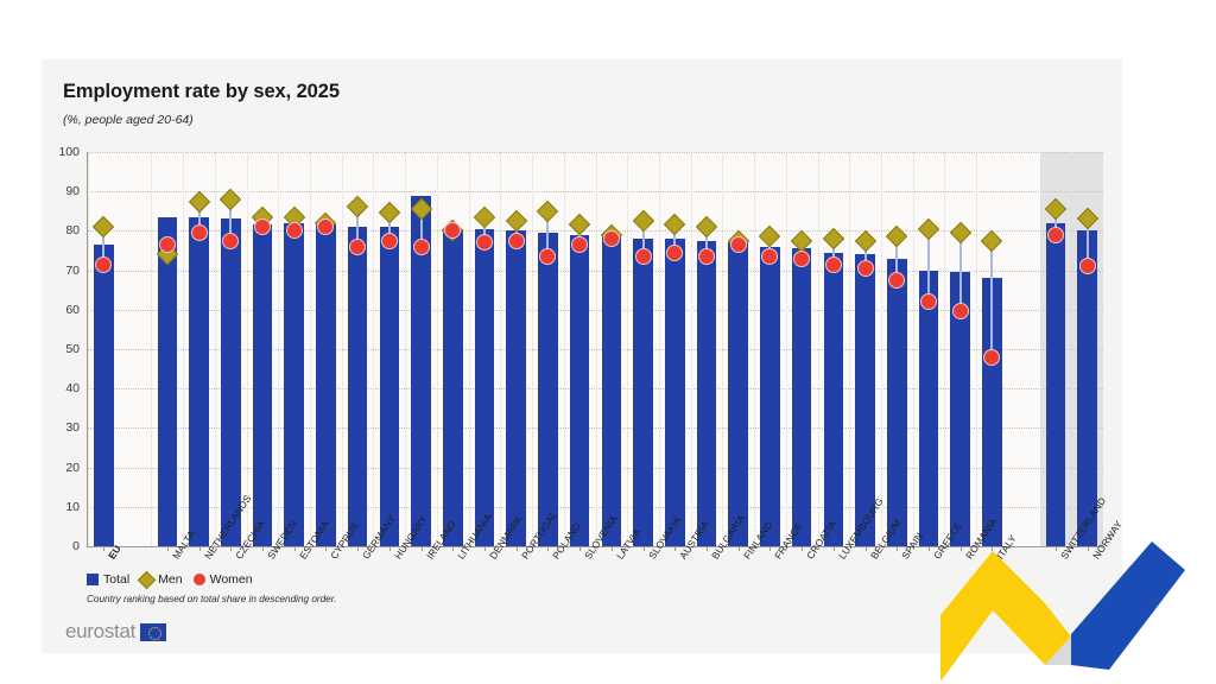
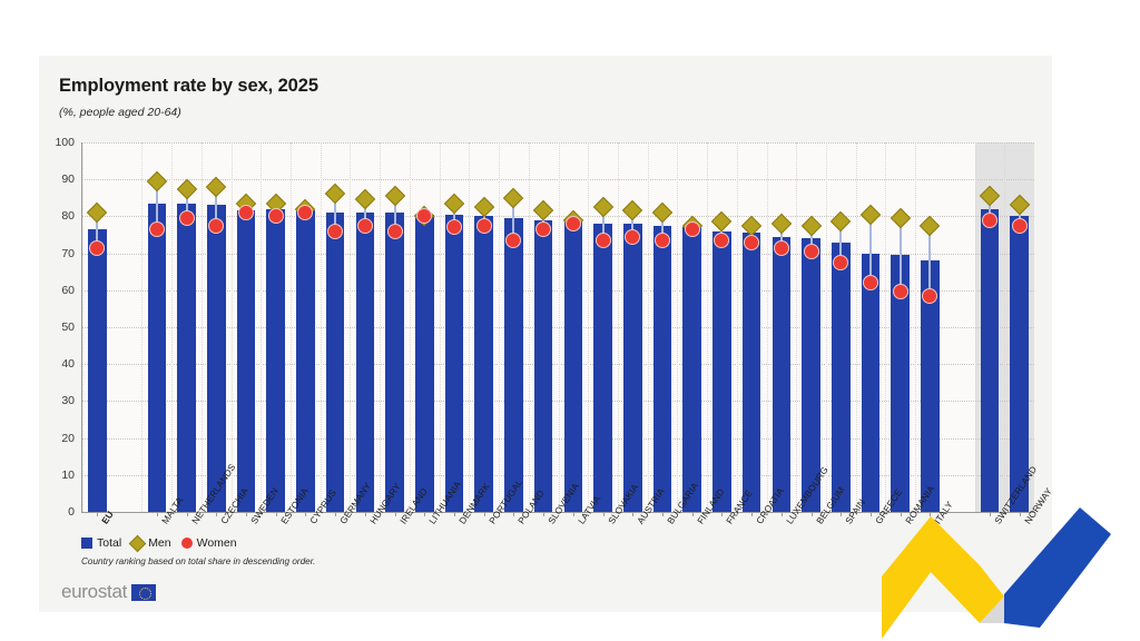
Men/MALTA: 74 -> 90
Total/IRELAND: 89 -> 81
Women/ITALY: 48 -> 58
Women/NORWAY: 71 -> 78
